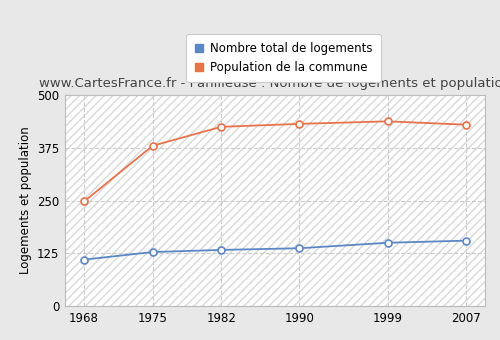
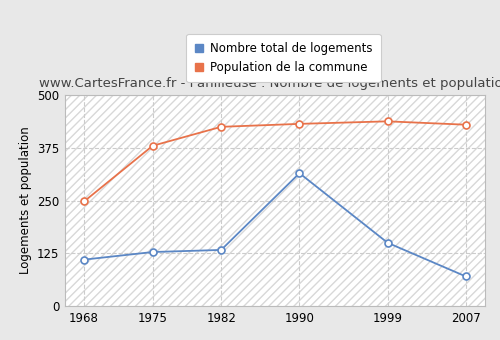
Nombre total de logements/1990: 137 -> 315
Nombre total de logements/2007: 155 -> 70
